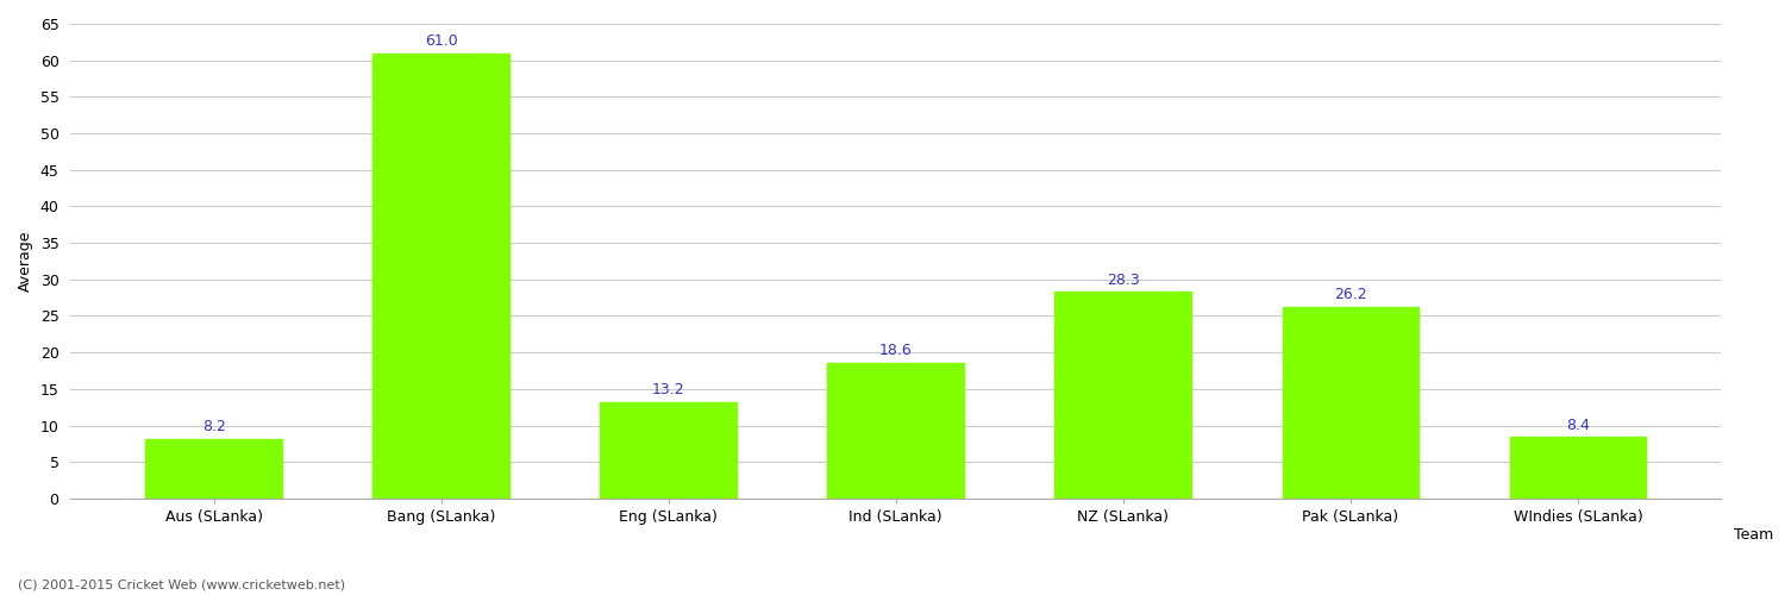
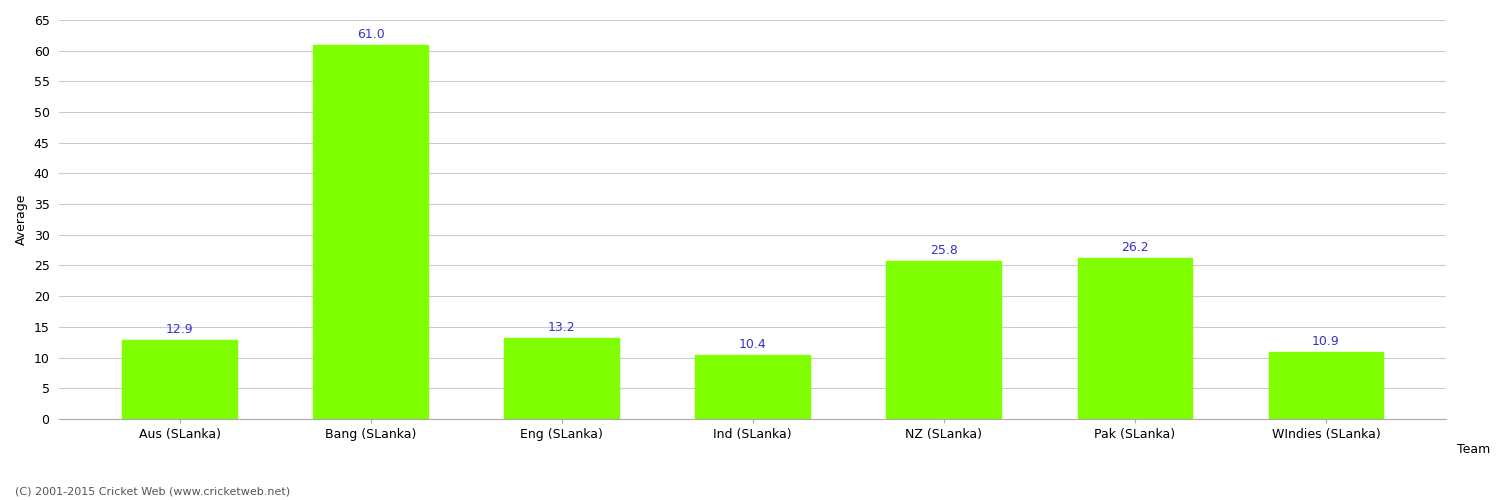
Aus (SLanka): 8.2 -> 12.9
Ind (SLanka): 18.6 -> 10.4
NZ (SLanka): 28.3 -> 25.8
WIndies (SLanka): 8.4 -> 10.9
